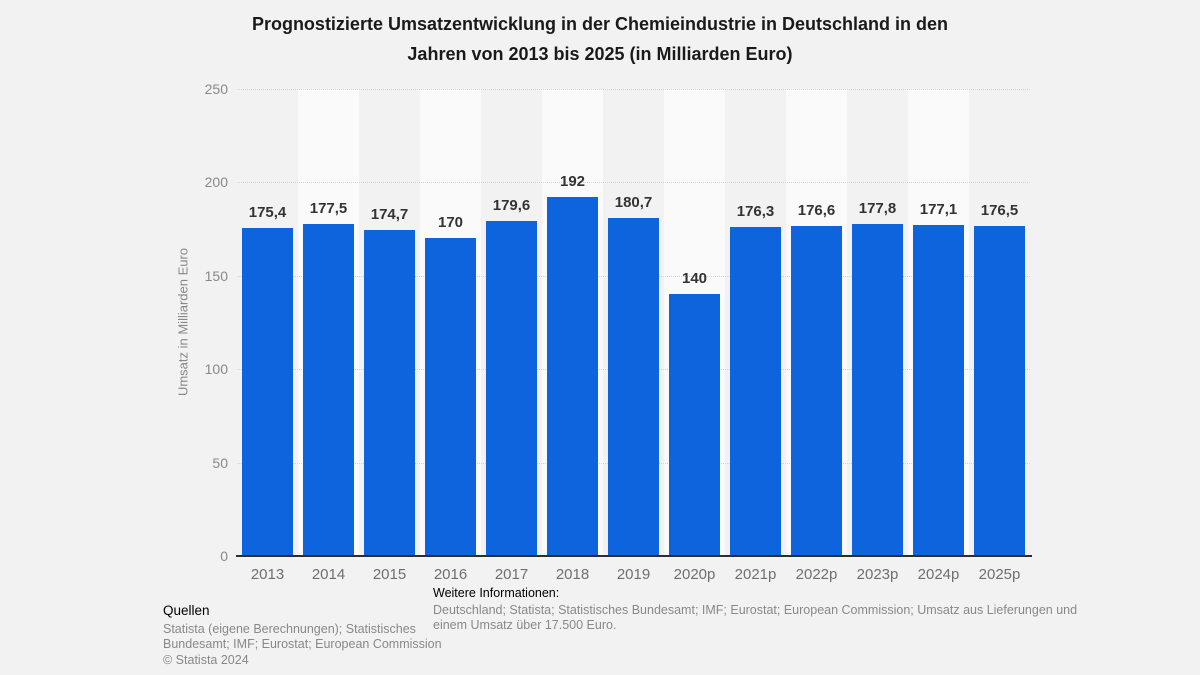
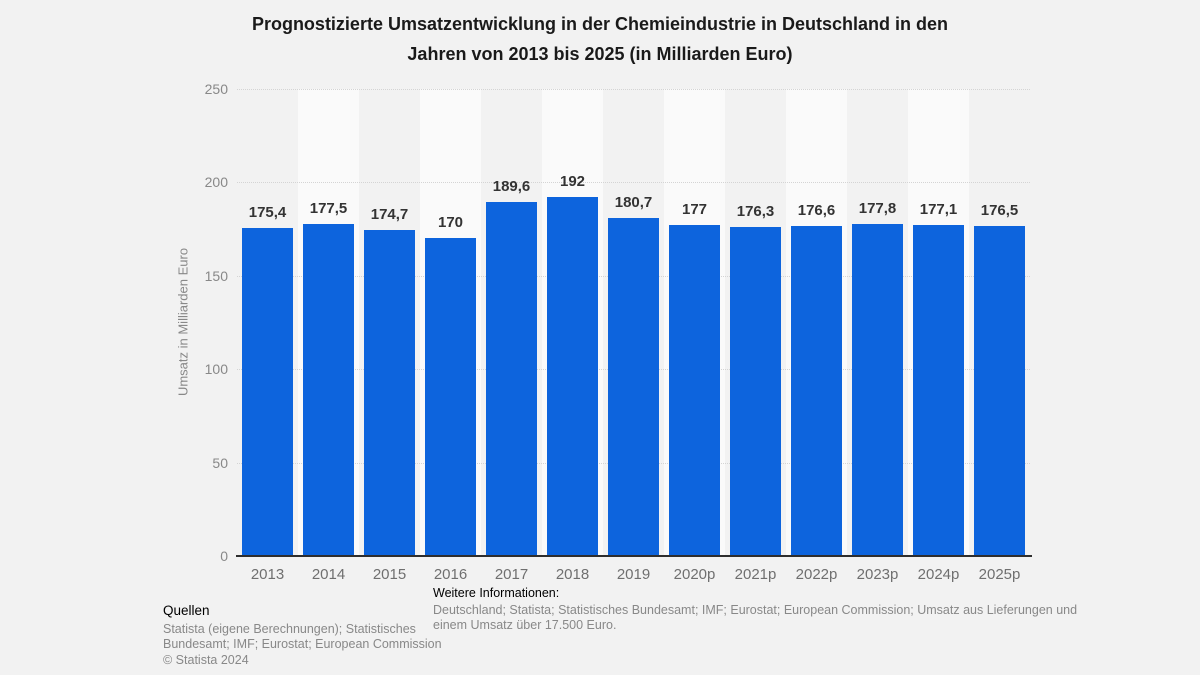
2017: 179,6 -> 189,6
2020p: 140 -> 177
